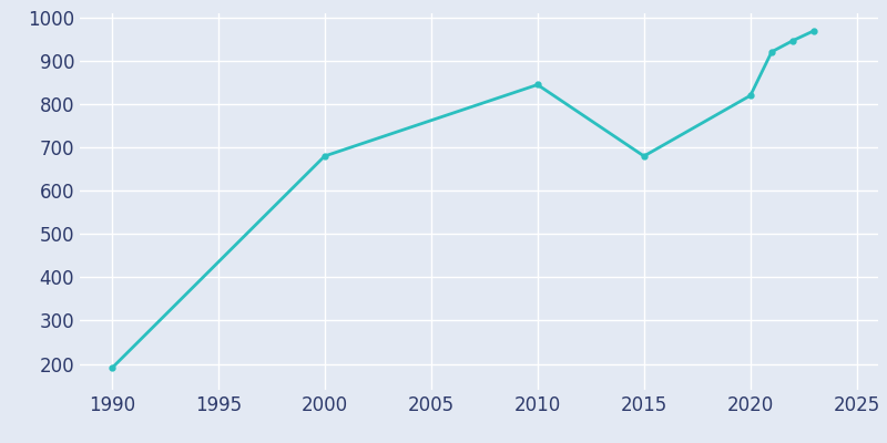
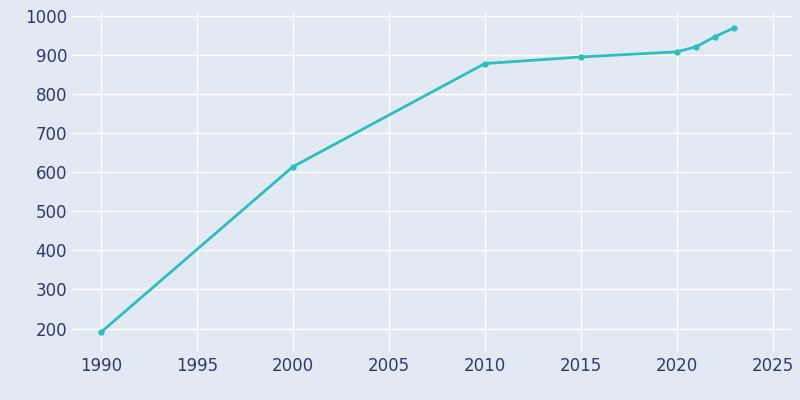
2000: 680 -> 614
2010: 845 -> 878
2015: 680 -> 895
2020: 820 -> 908
